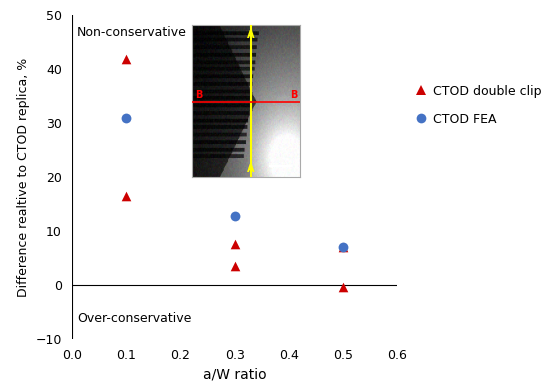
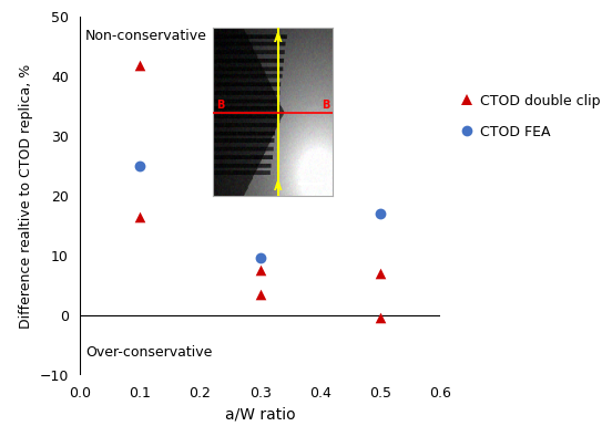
CTOD FEA/0.1: 31.0 -> 25.0
CTOD FEA/0.3: 12.8 -> 9.7
CTOD FEA/0.5: 7.0 -> 17.0
